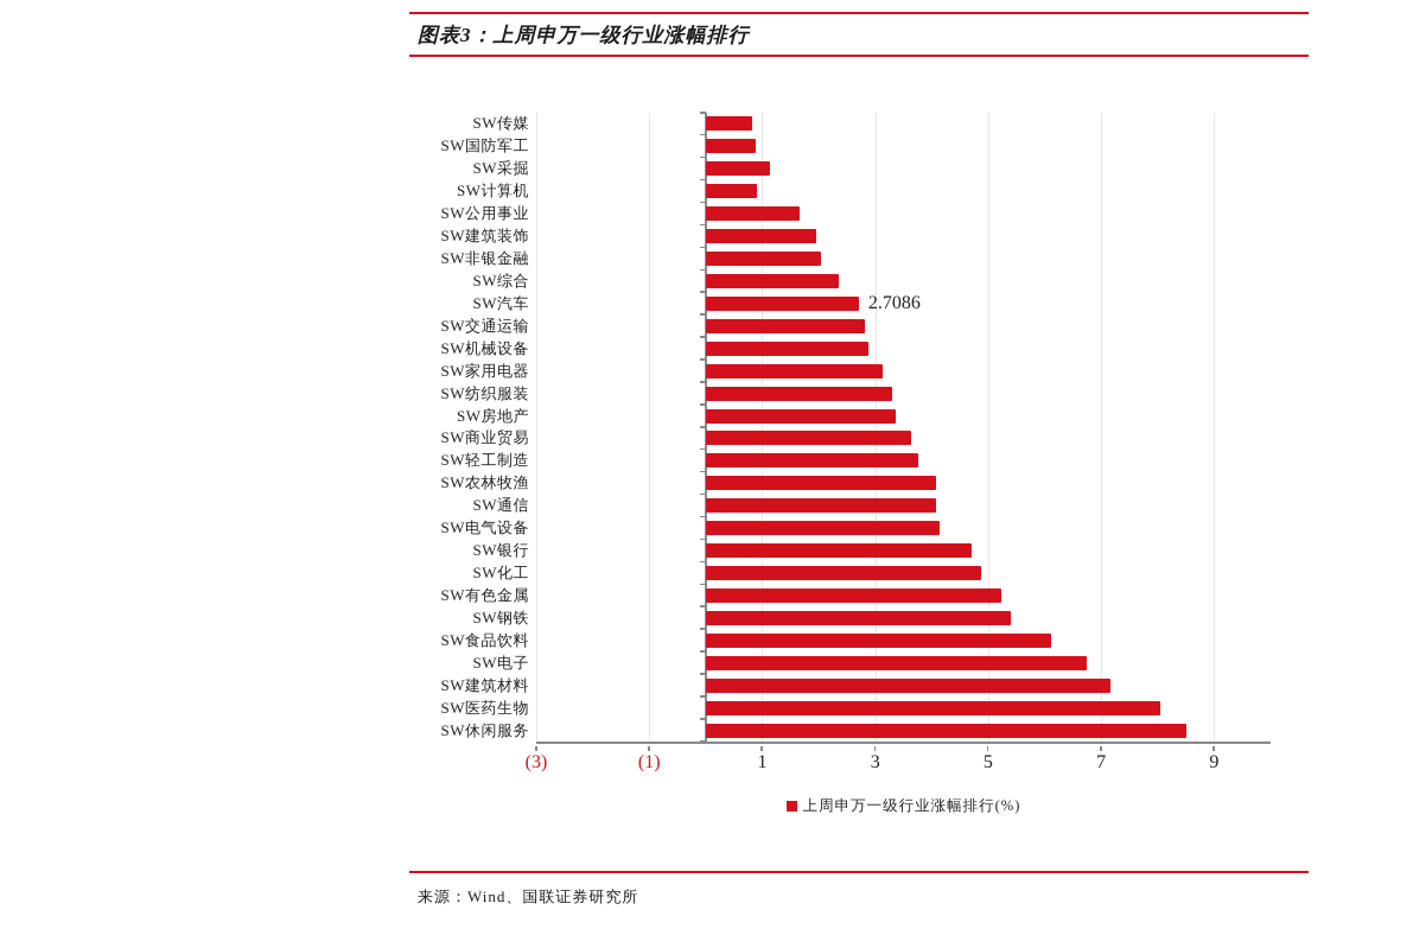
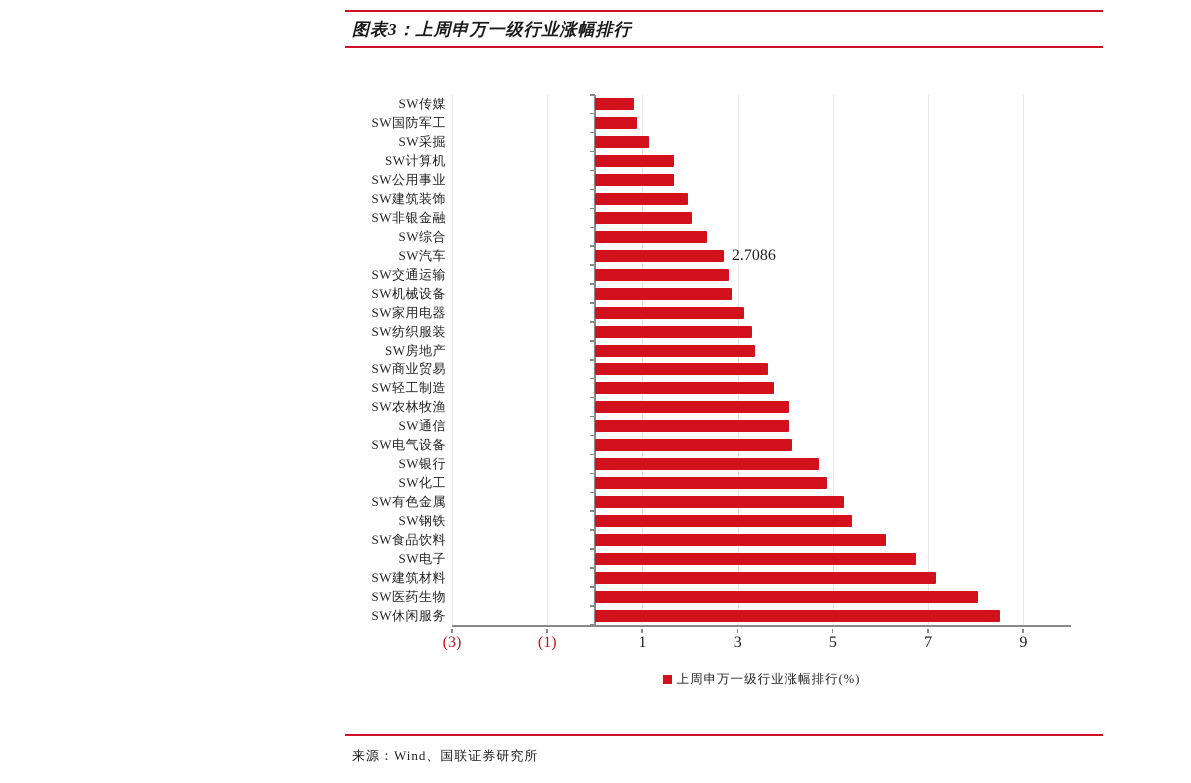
SW计算机: 0.9 -> 1.7
